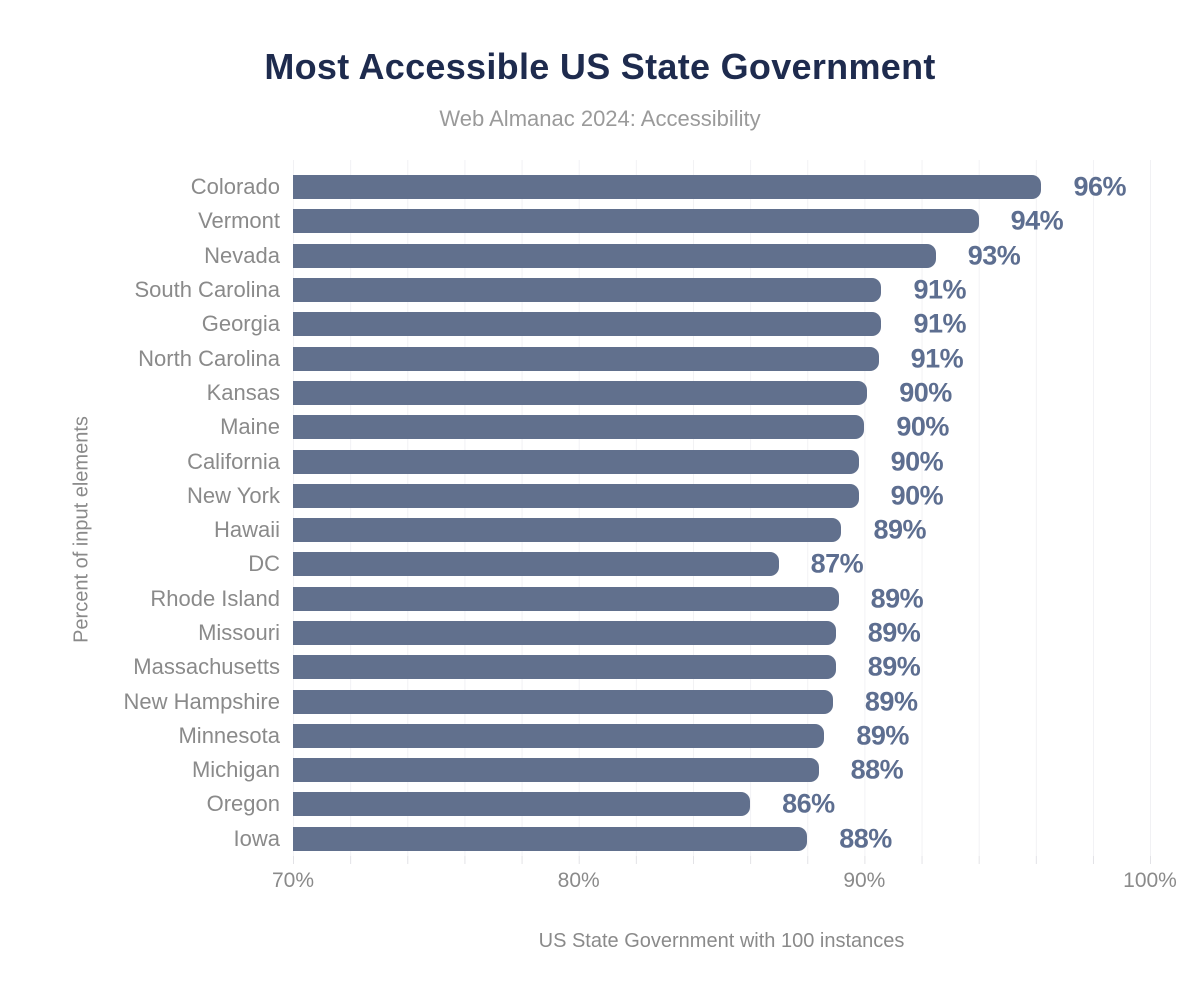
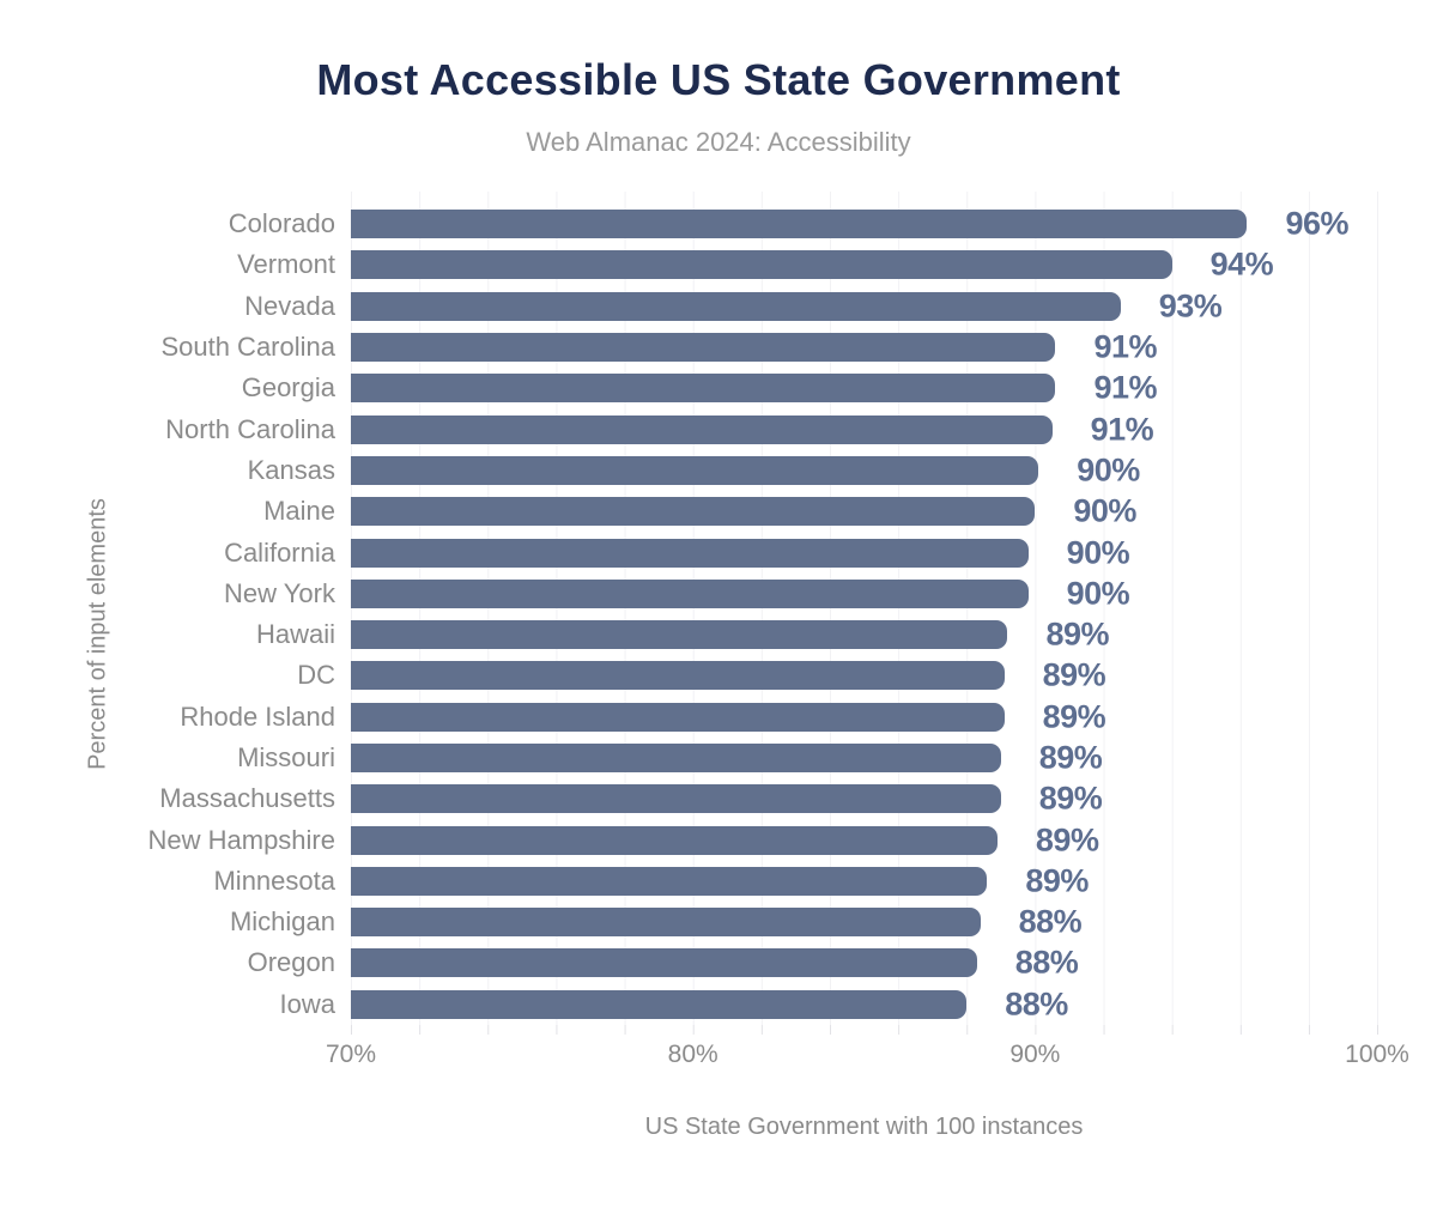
DC: 87% -> 89%
Oregon: 86% -> 88%
